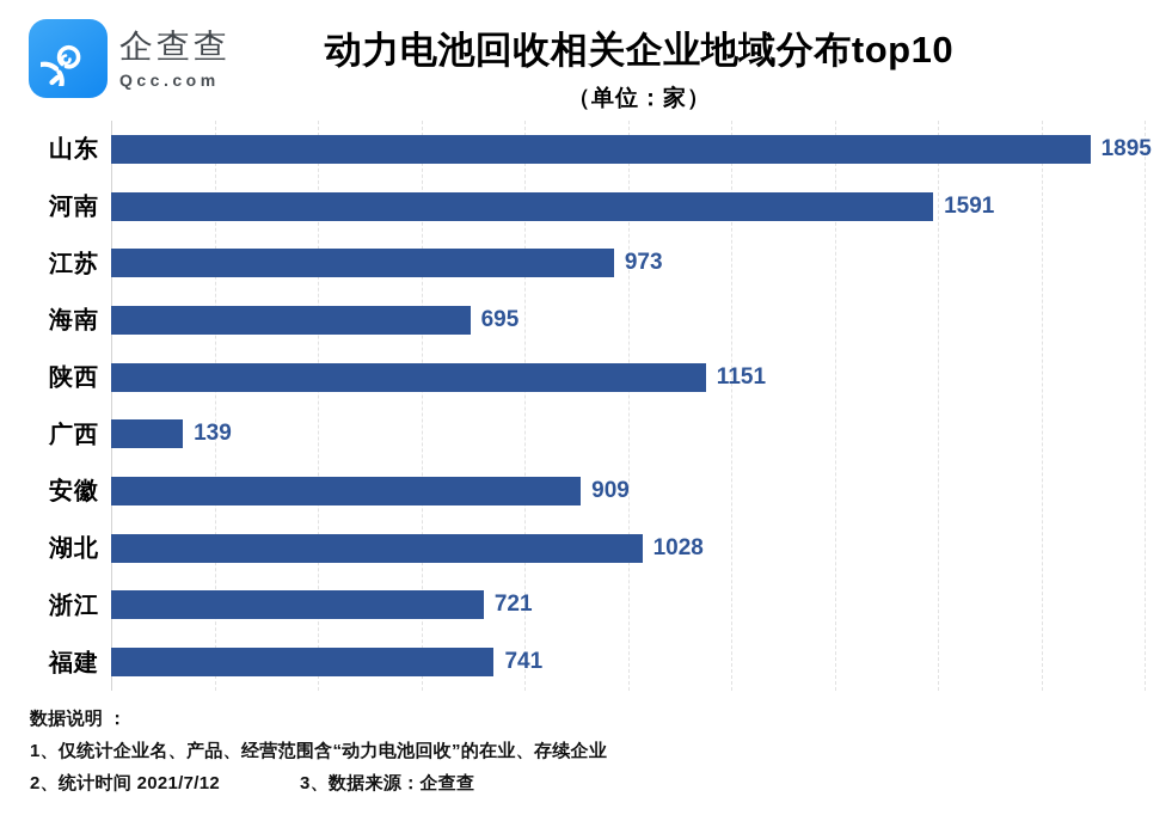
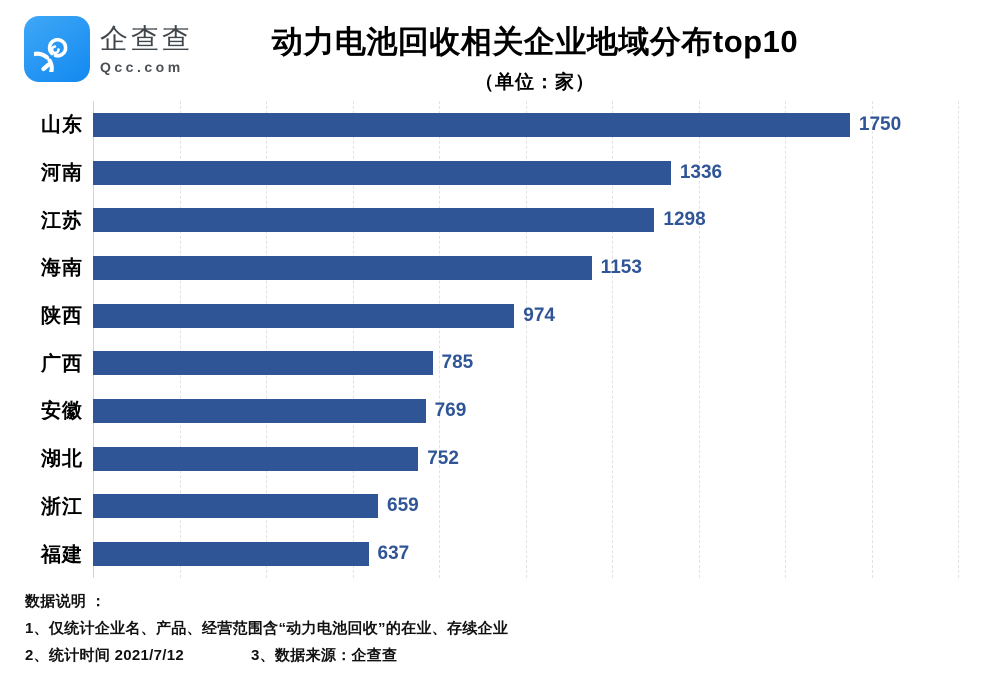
山东: 1895 -> 1750
河南: 1591 -> 1336
江苏: 973 -> 1298
海南: 695 -> 1153
陕西: 1151 -> 974
广西: 139 -> 785
安徽: 909 -> 769
湖北: 1028 -> 752
浙江: 721 -> 659
福建: 741 -> 637
